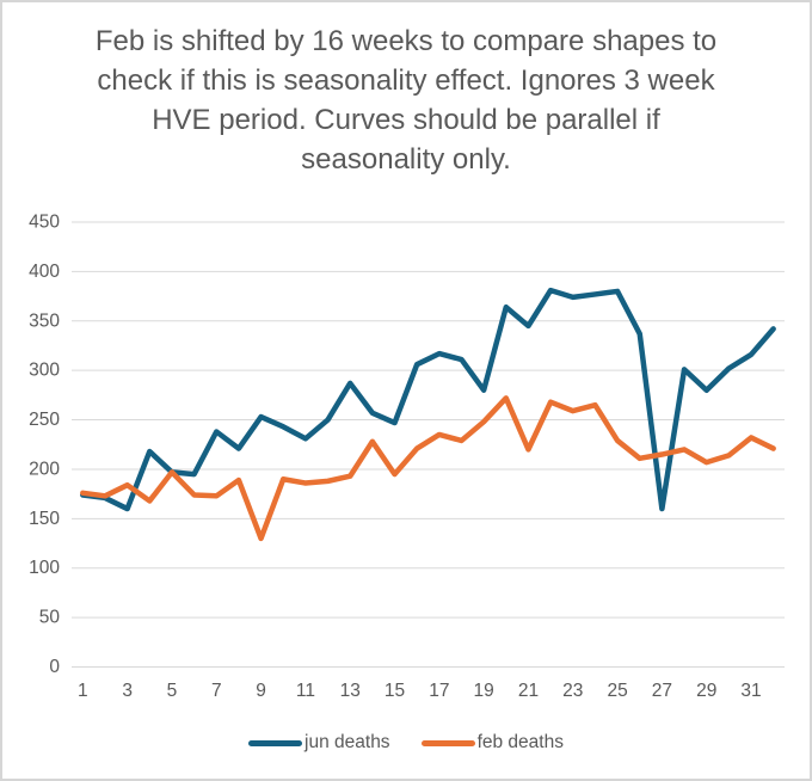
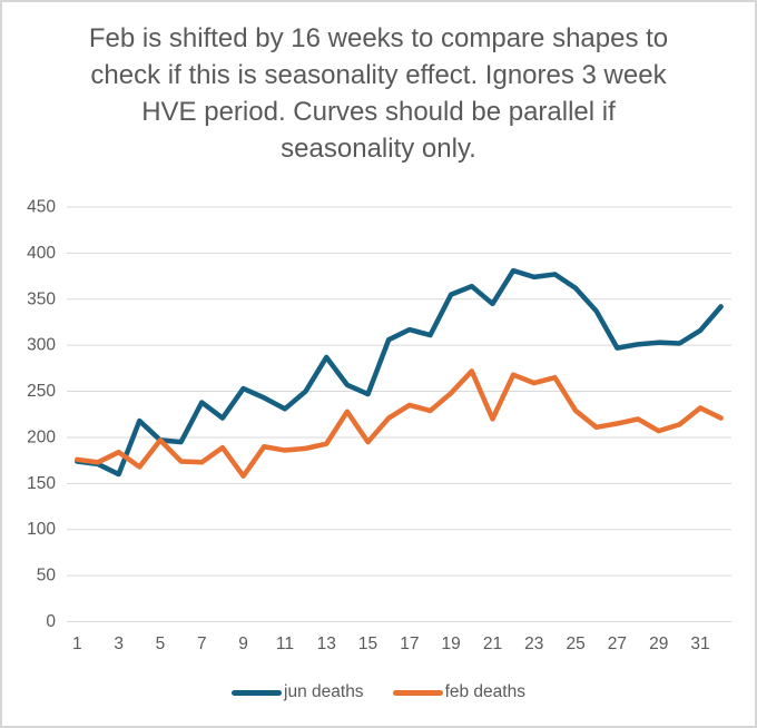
feb deaths/9: 130 -> 160
jun deaths/19: 280 -> 360
jun deaths/25: 380 -> 360
jun deaths/27: 160 -> 300
jun deaths/29: 280 -> 300
